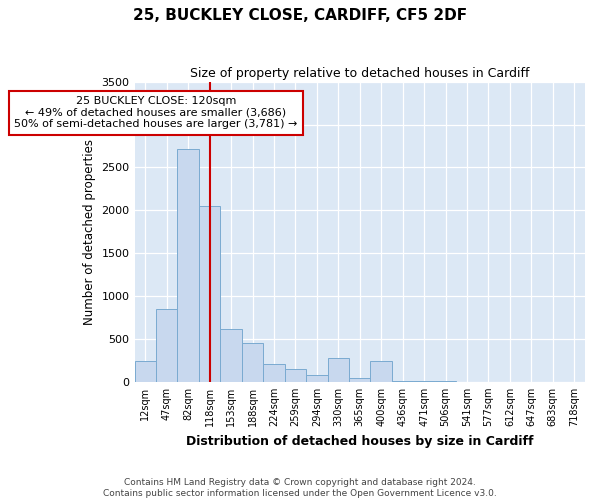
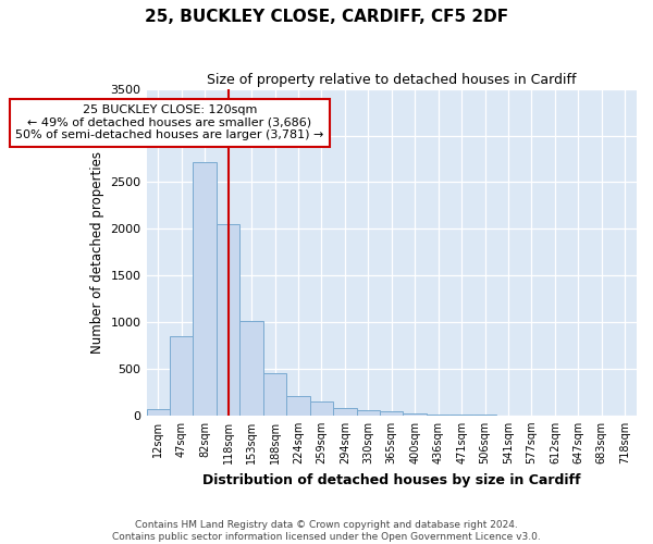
12sqm: 240 -> 60
153sqm: 620 -> 1010
330sqm: 280 -> 60
400sqm: 240 -> 20
